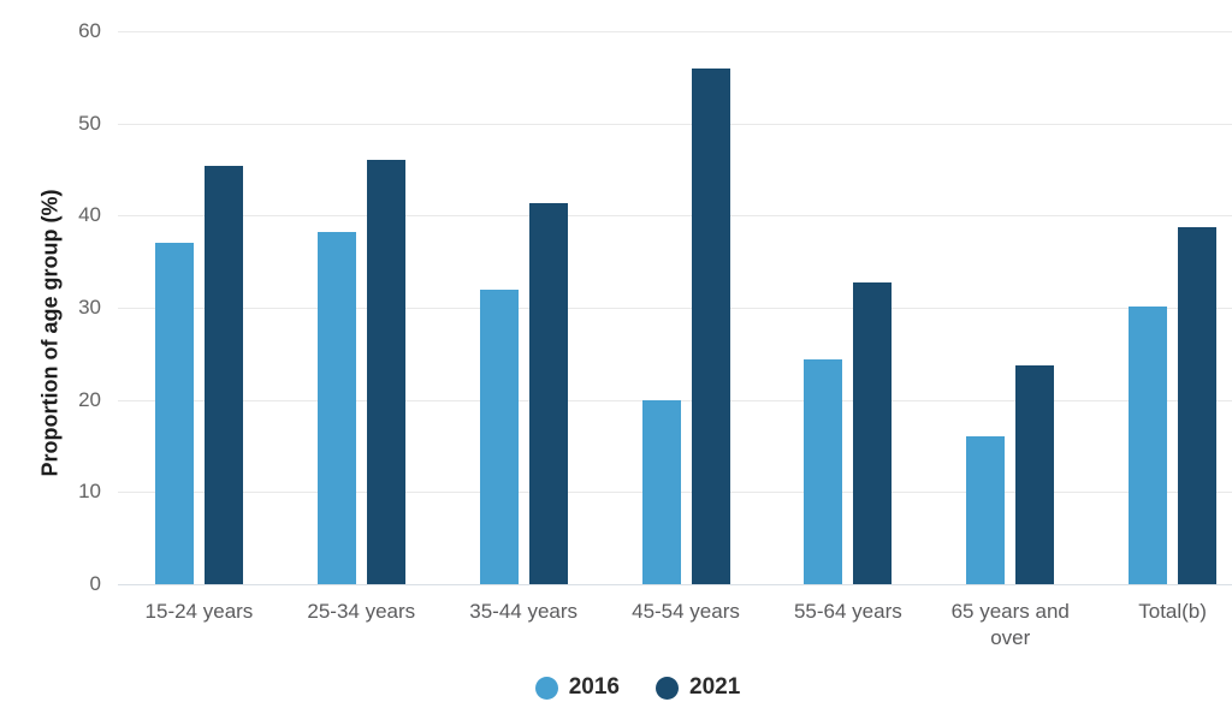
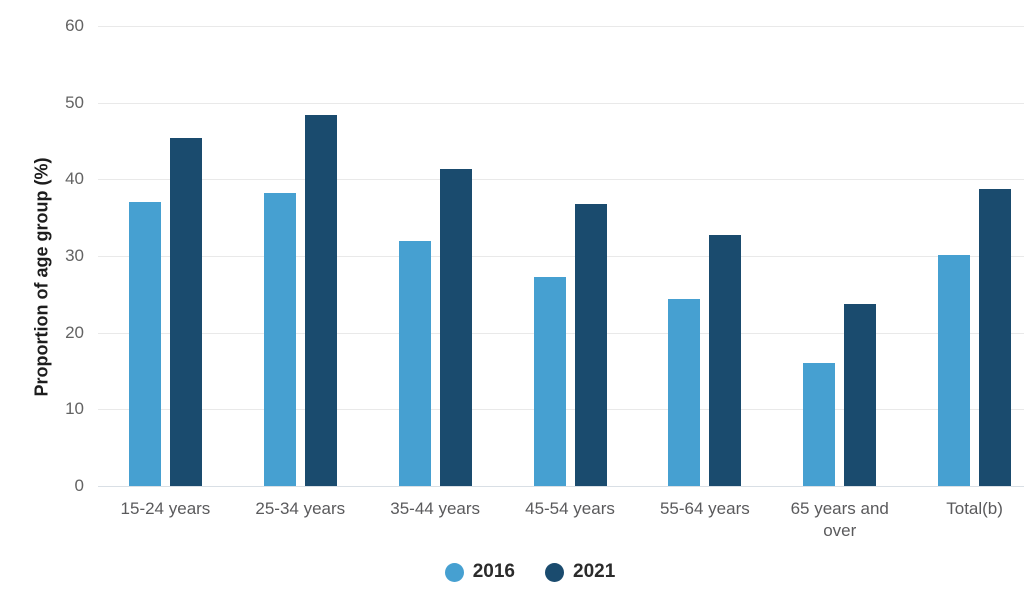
2021/25-34 years: 46 -> 48
2016/45-54 years: 20 -> 27
2021/45-54 years: 56 -> 37
